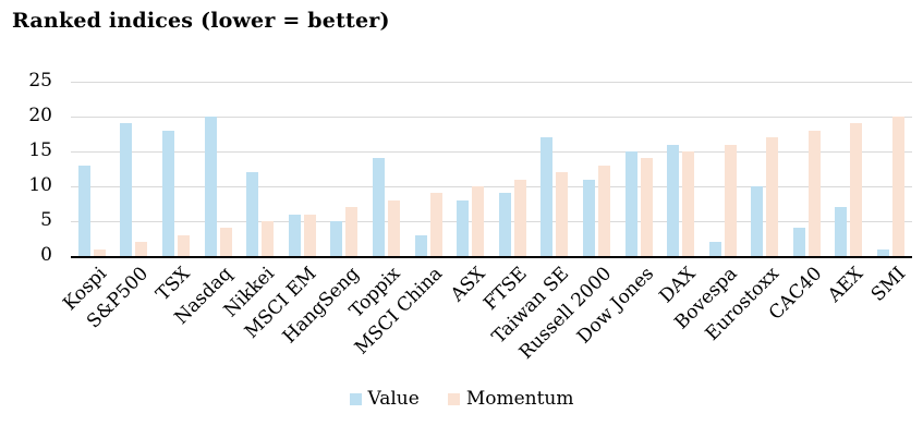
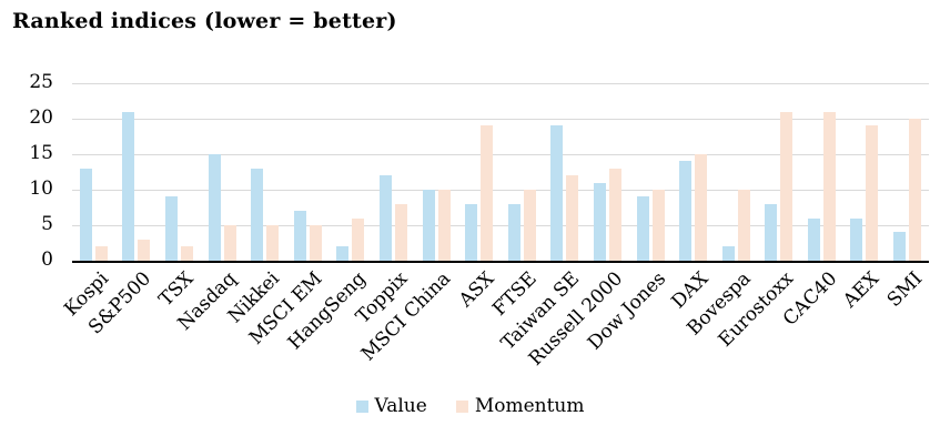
Momentum/Kospi: 1 -> 2
Value/S&P500: 19 -> 21
Momentum/S&P500: 2 -> 3
Value/TSX: 18 -> 9
Momentum/TSX: 3 -> 2
Value/Nasdaq: 20 -> 15
Momentum/Nasdaq: 4 -> 5
Value/Nikkei: 12 -> 13
Value/MSCI EM: 6 -> 7
Momentum/MSCI EM: 6 -> 5
Value/HangSeng: 5 -> 2
Momentum/HangSeng: 7 -> 6
Value/Toppix: 14 -> 12
Value/MSCI China: 3 -> 10
Momentum/MSCI China: 9 -> 10
Momentum/ASX: 10 -> 19
Value/FTSE: 9 -> 8
Momentum/FTSE: 11 -> 10
Value/Taiwan SE: 17 -> 19
Value/Dow Jones: 15 -> 9
Momentum/Dow Jones: 14 -> 10
Value/DAX: 16 -> 14
Momentum/Bovespa: 16 -> 10
Value/Eurostoxx: 10 -> 8
Momentum/Eurostoxx: 17 -> 21
Value/CAC40: 4 -> 6
Momentum/CAC40: 18 -> 21
Value/AEX: 7 -> 6
Value/SMI: 1 -> 4
